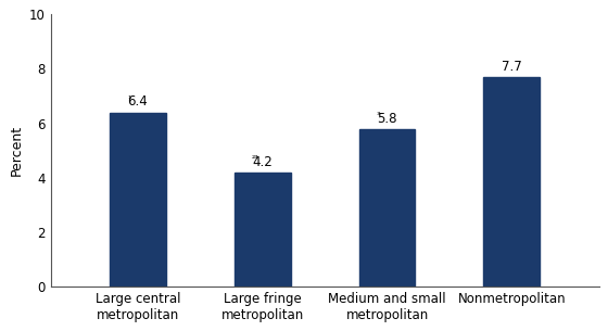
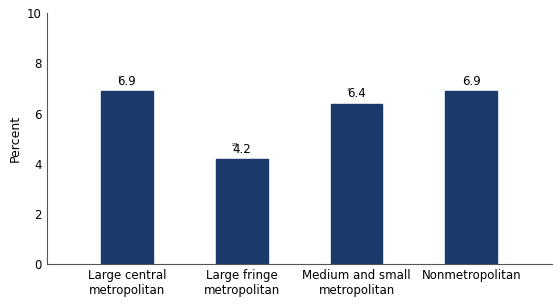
Large central metropolitan: 6.4 -> 6.9
Medium and small metropolitan: 5.8 -> 6.4
Nonmetropolitan: 7.7 -> 6.9
